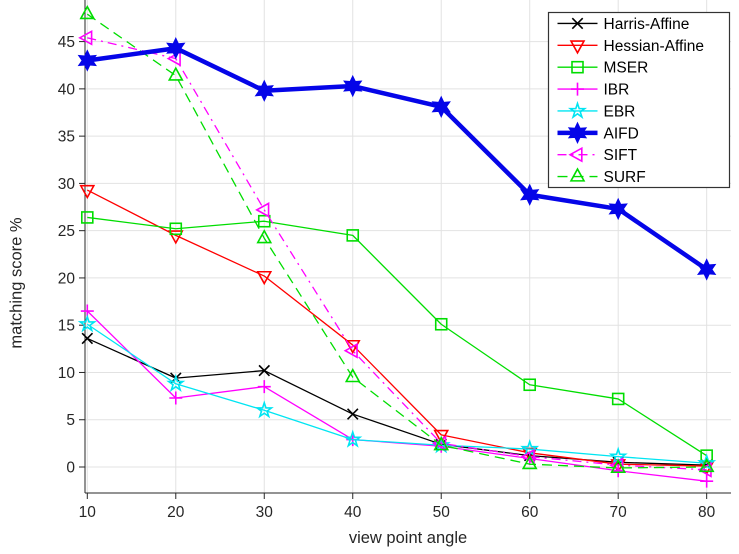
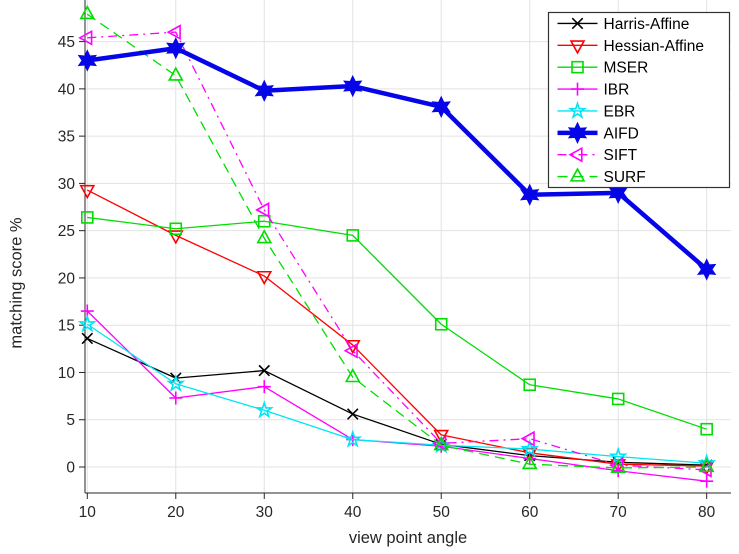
SIFT/20: 43 -> 46
SIFT/60: 1 -> 3
AIFD/70: 27 -> 29
MSER/80: 1 -> 4
